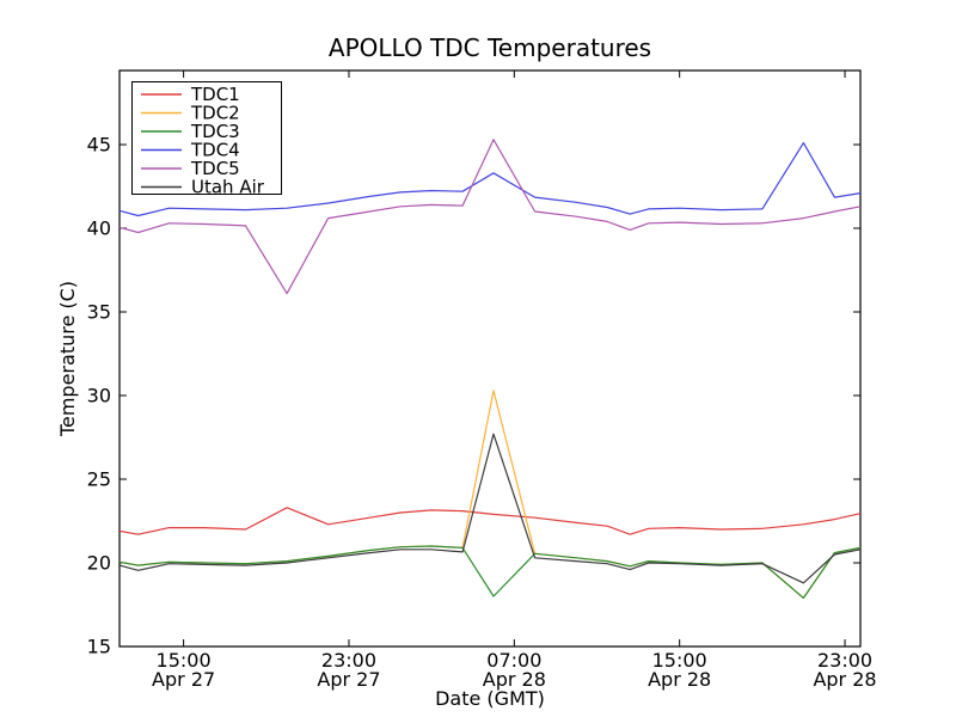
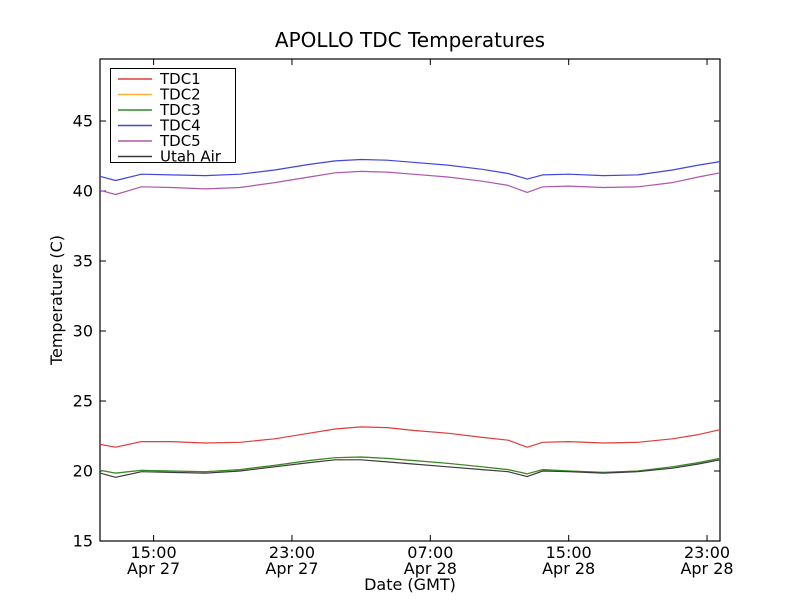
TDC1/20: 23.3 -> 22.1
TDC5/20: 36.1 -> 40.2
TDC2/30: 30.3 -> 20.8
TDC3/30: 18.0 -> 20.8
TDC4/30: 43.3 -> 42.0
TDC5/30: 45.3 -> 41.2
Utah Air/30: 27.7 -> 20.5
TDC2/45: 17.9 -> 20.3
TDC3/45: 17.9 -> 20.3
TDC4/45: 45.1 -> 41.5
Utah Air/45: 18.8 -> 20.2
